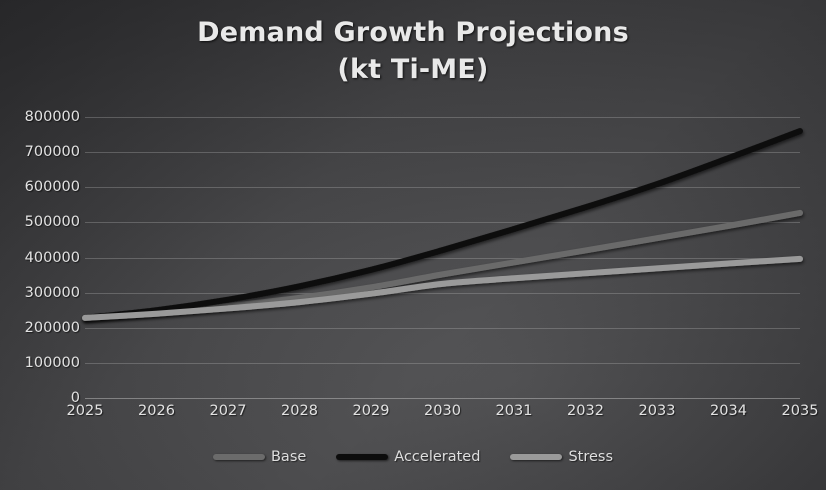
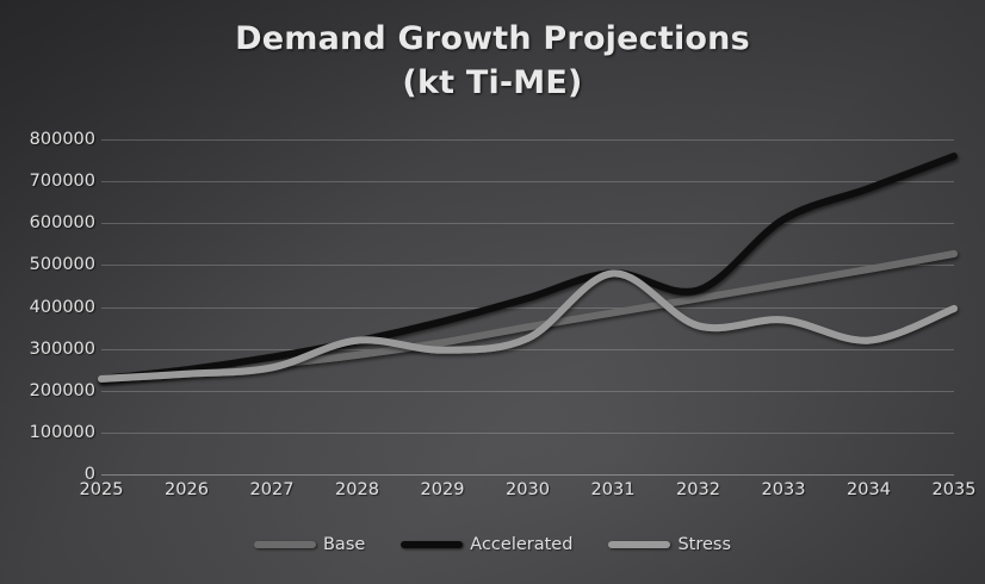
Stress/2028: 270000 -> 320000
Stress/2031: 340000 -> 480000
Accelerated/2032: 540000 -> 440000
Stress/2034: 380000 -> 320000
